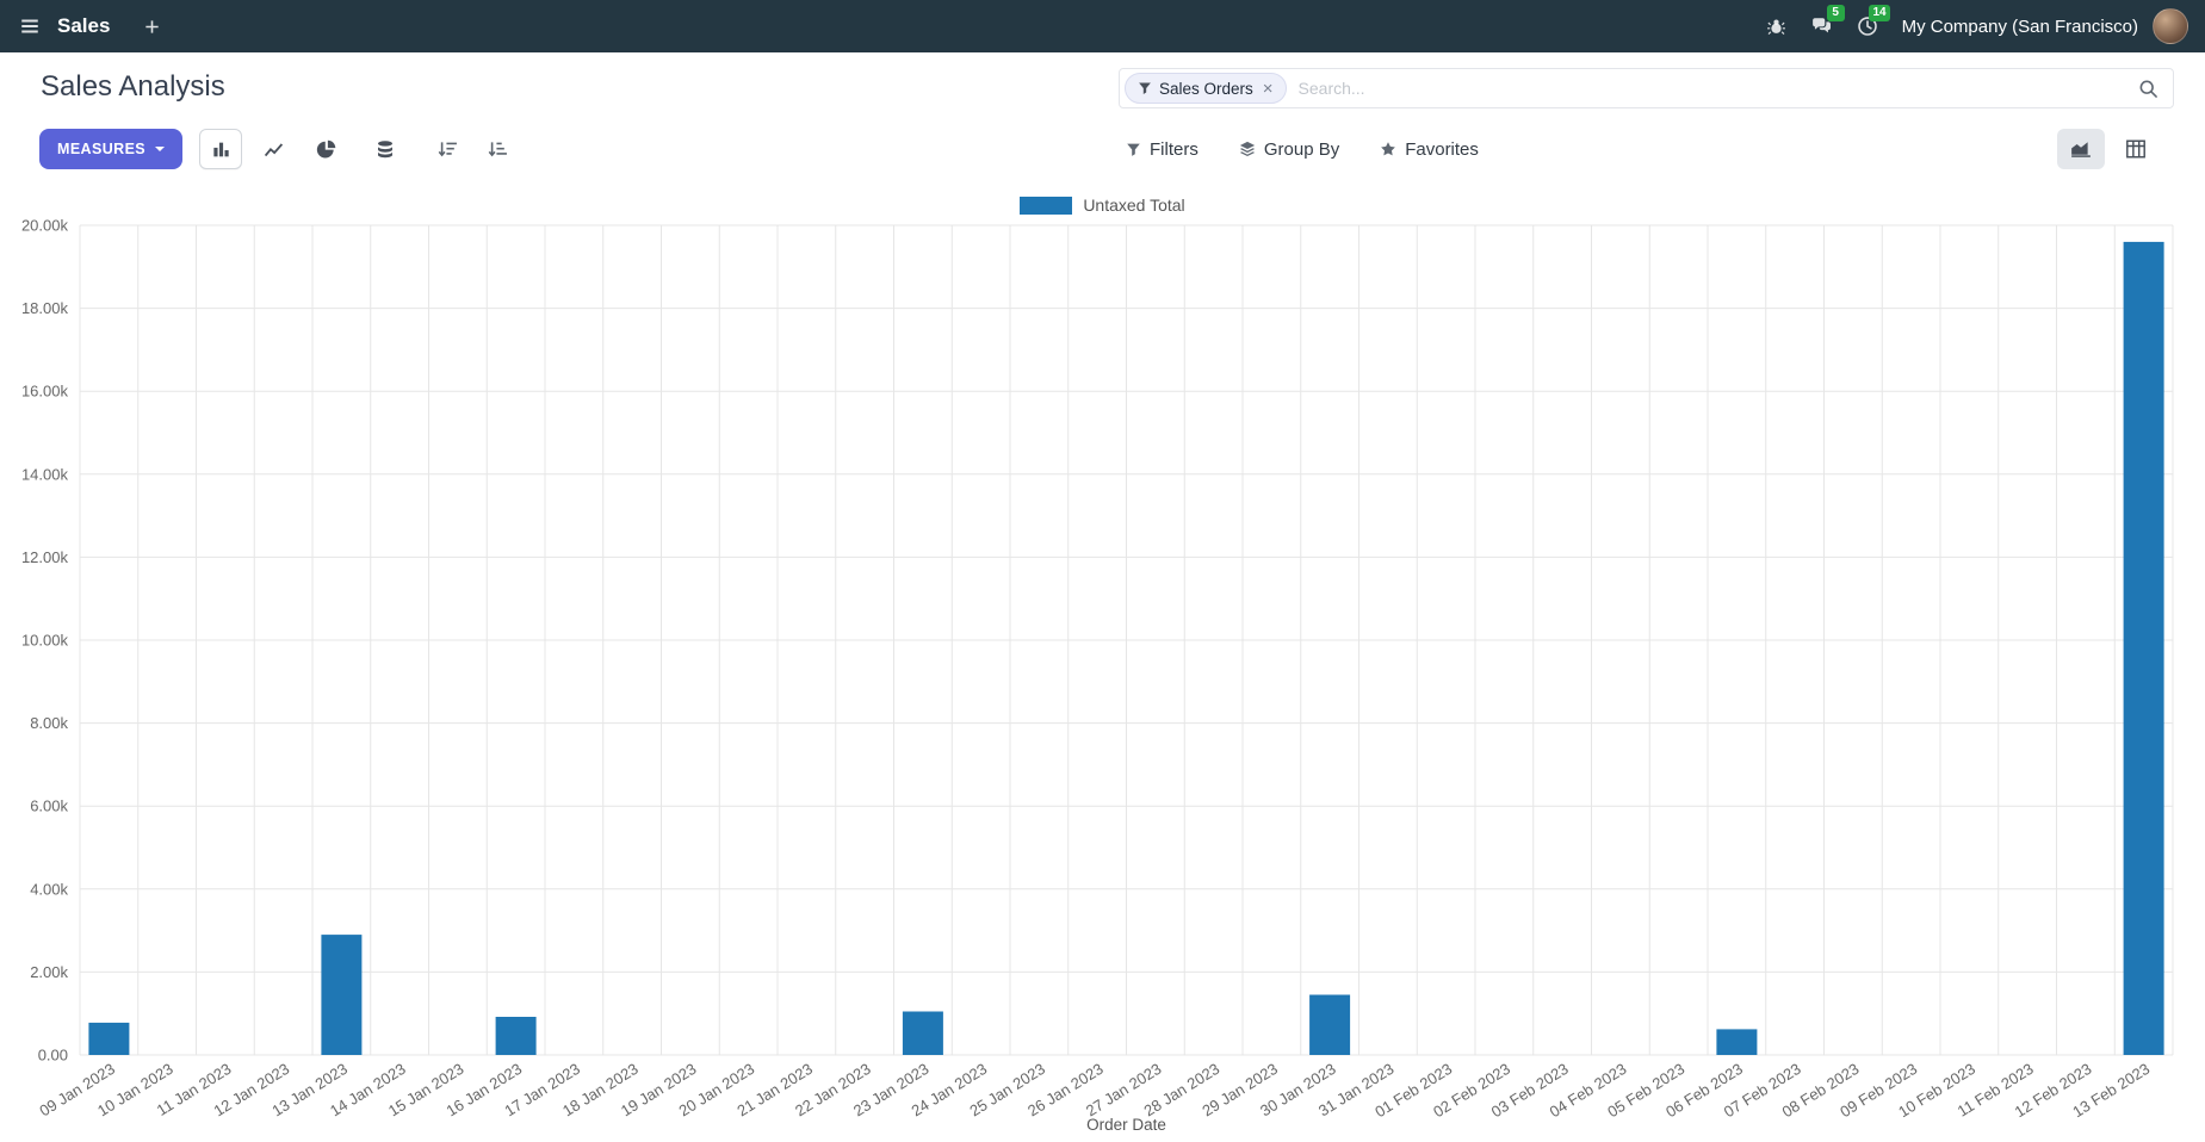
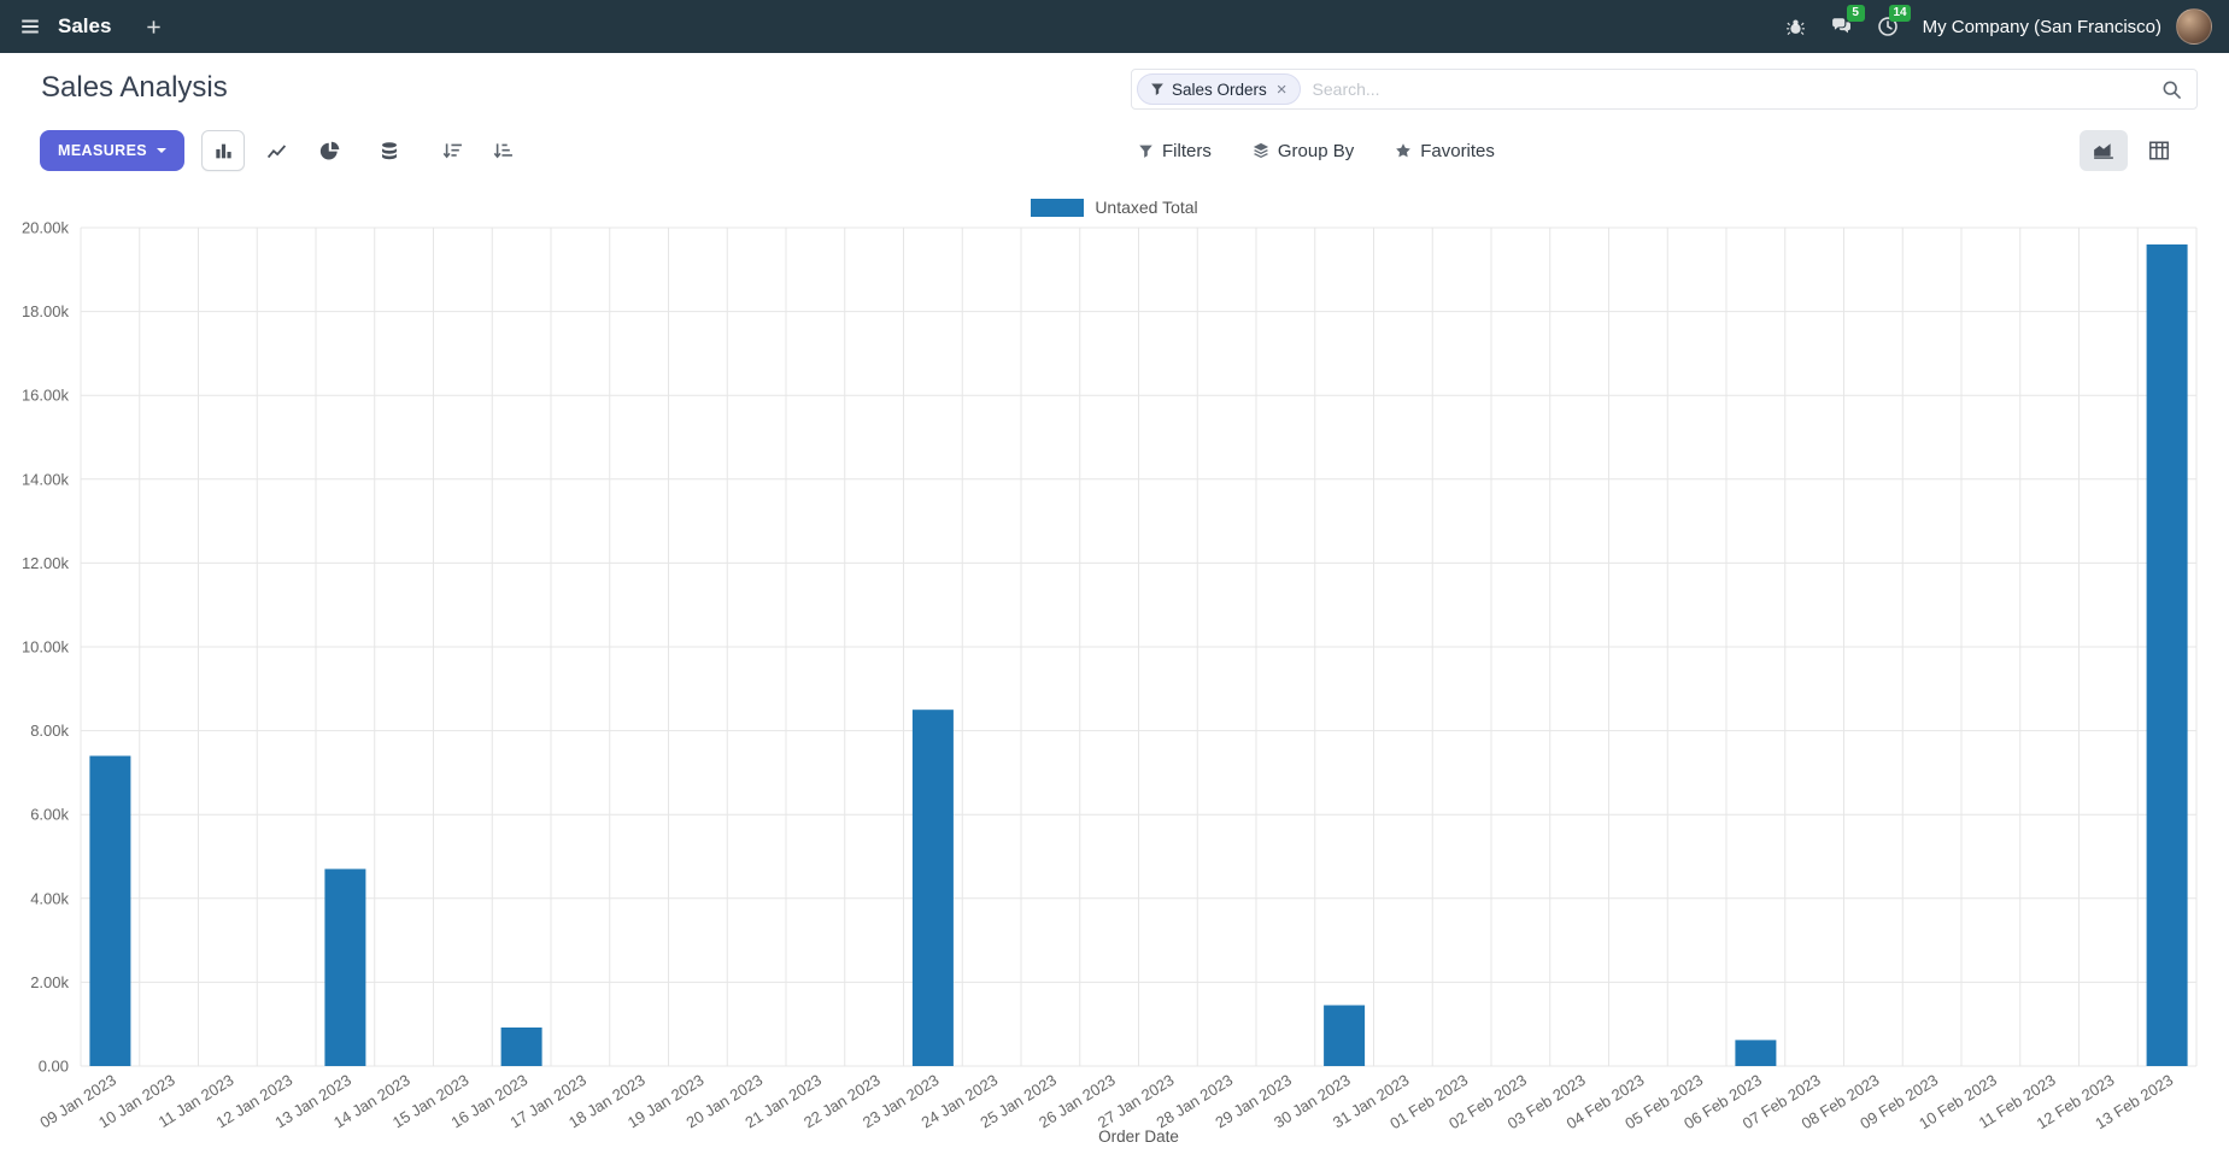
09 Jan 2023: 0.8k -> 7.4k
13 Jan 2023: 2.9k -> 4.7k
23 Jan 2023: 1.0k -> 8.5k
